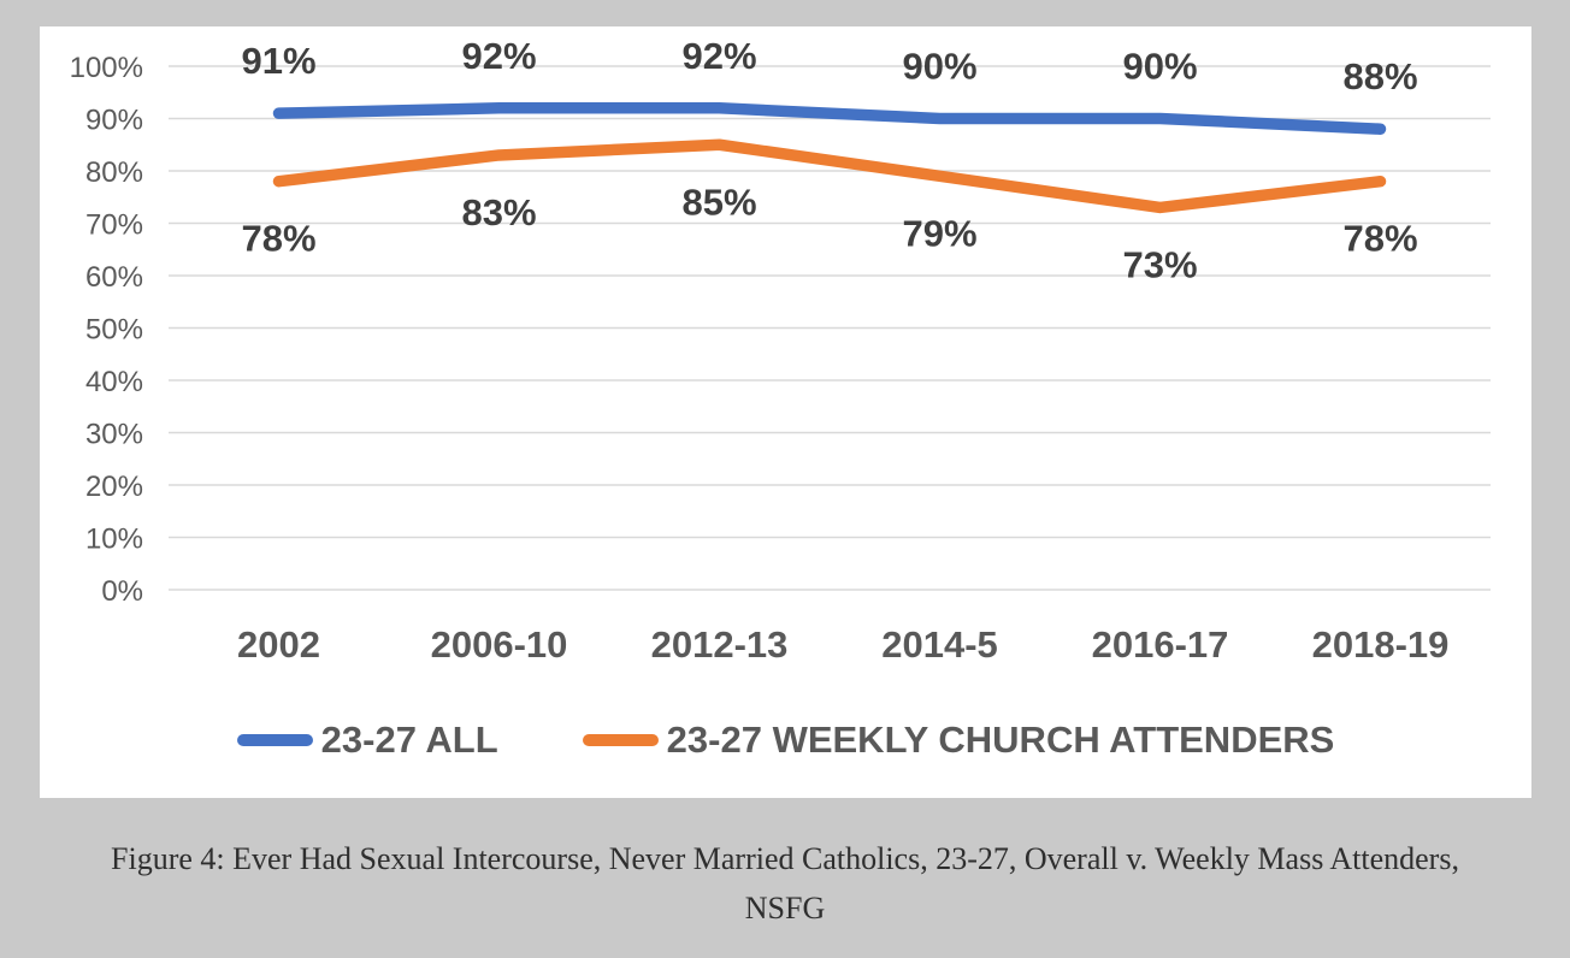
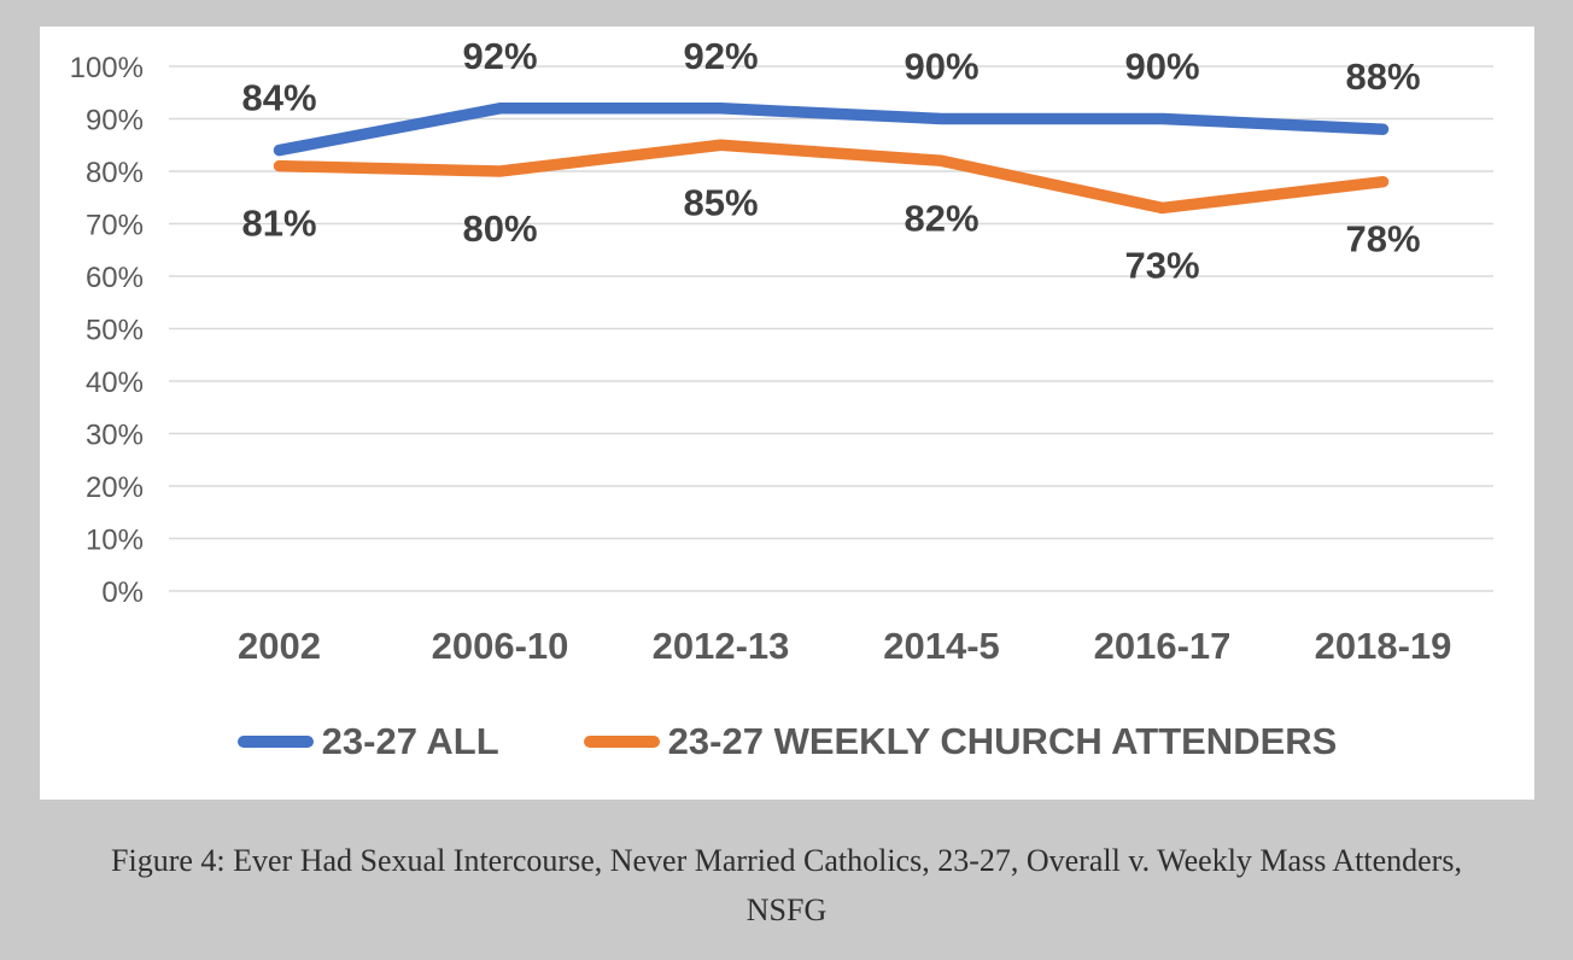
23-27 ALL/2002: 91% -> 84%
23-27 WEEKLY CHURCH ATTENDERS/2002: 78% -> 81%
23-27 WEEKLY CHURCH ATTENDERS/2006-10: 83% -> 80%
23-27 WEEKLY CHURCH ATTENDERS/2014-5: 79% -> 82%
